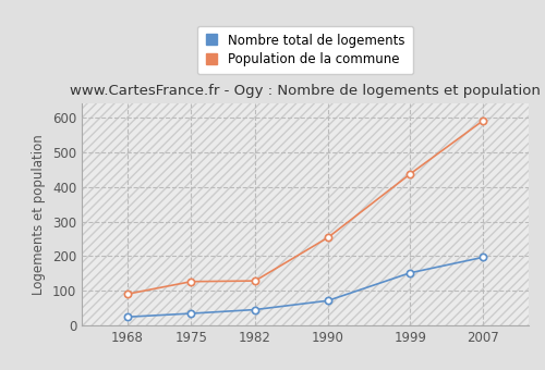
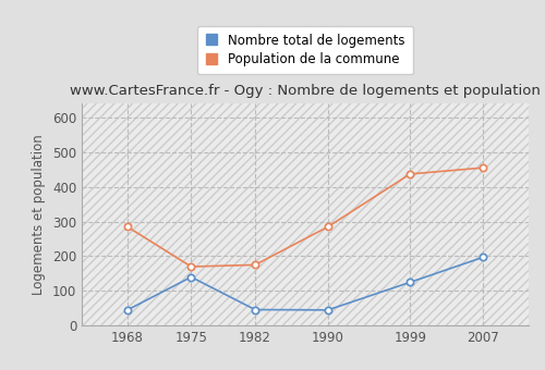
Nombre total de logements/1968: 25 -> 45
Population de la commune/1968: 91 -> 285
Nombre total de logements/1975: 35 -> 140
Population de la commune/1975: 127 -> 170
Population de la commune/1982: 129 -> 175
Nombre total de logements/1990: 72 -> 45
Population de la commune/1990: 254 -> 285
Nombre total de logements/1999: 152 -> 125
Population de la commune/2007: 591 -> 455
